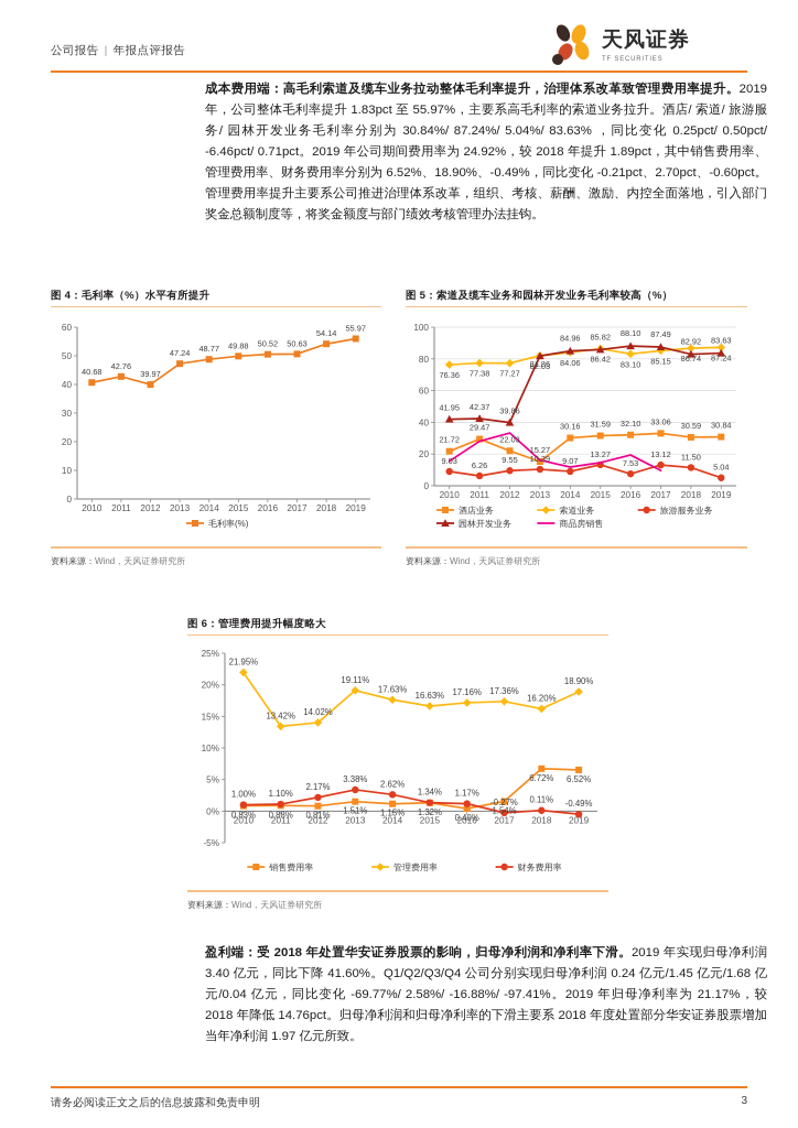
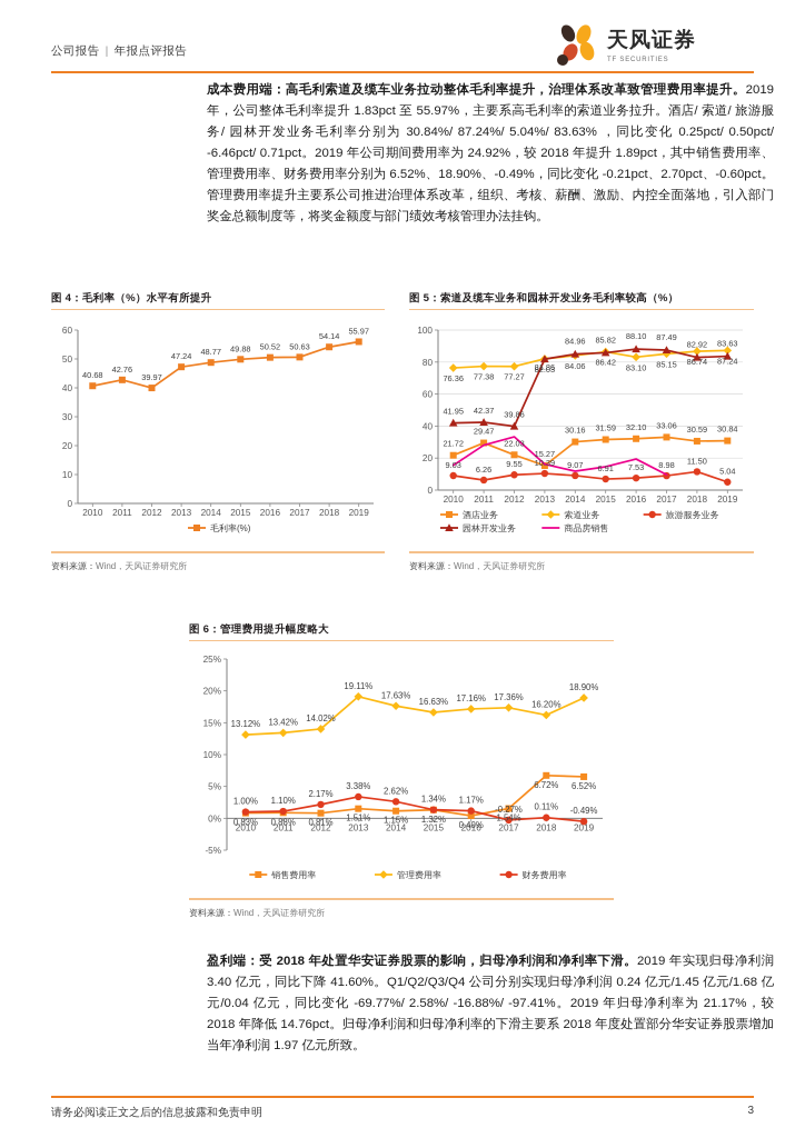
图 5：索道及缆车业务和园林开发业务毛利率较高（%）/旅游服务业务/2015: 13.27 -> 6.91
图 5：索道及缆车业务和园林开发业务毛利率较高（%）/旅游服务业务/2017: 13.12 -> 8.98
图 6：管理费用提升幅度略大/管理费用率/2010: 21.95% -> 13.12%
